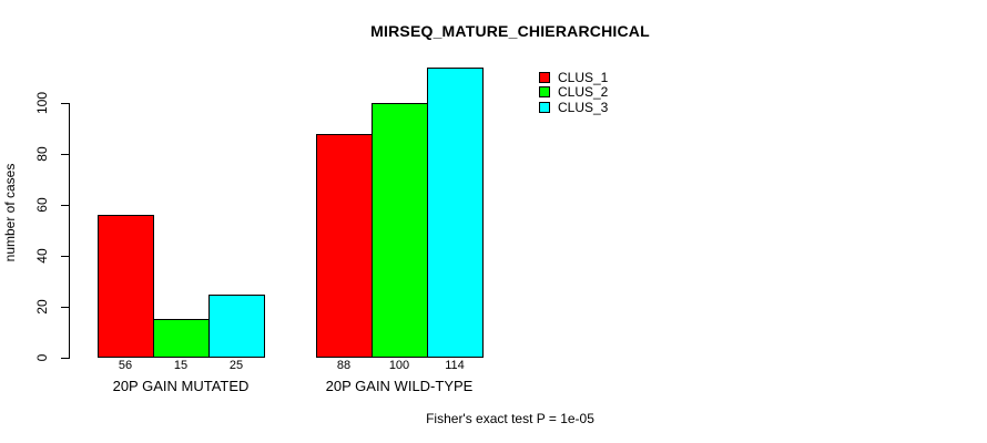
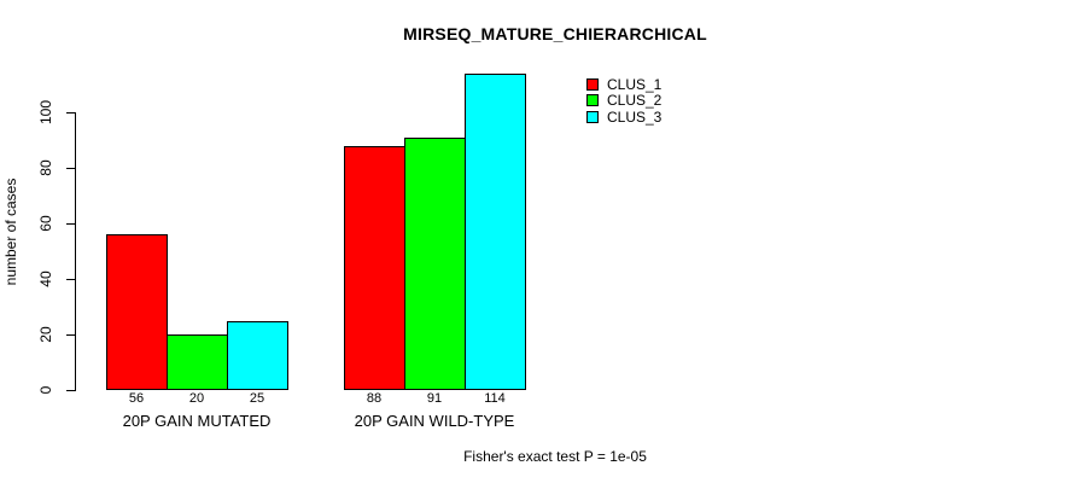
CLUS_2/20P GAIN MUTATED: 15 -> 20
CLUS_2/20P GAIN WILD-TYPE: 100 -> 91
